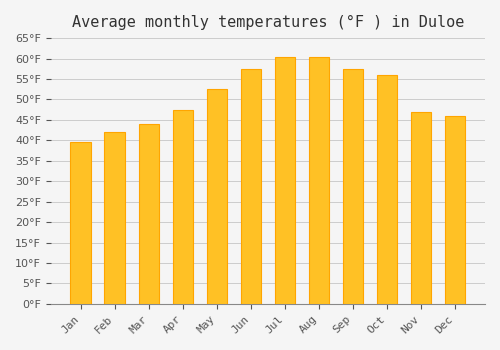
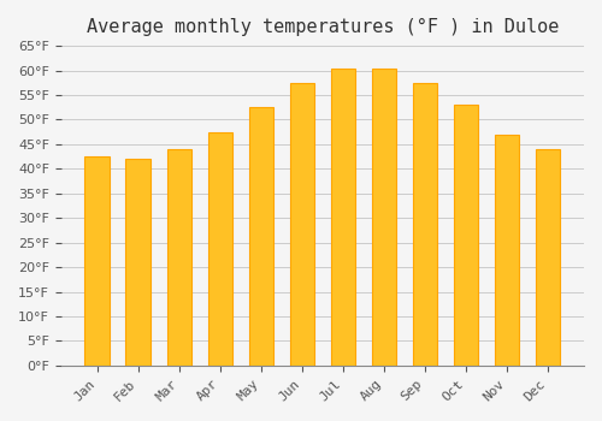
Jan: 39.5°F -> 42.5°F
Oct: 56.0°F -> 53.0°F
Dec: 46.0°F -> 44.0°F
